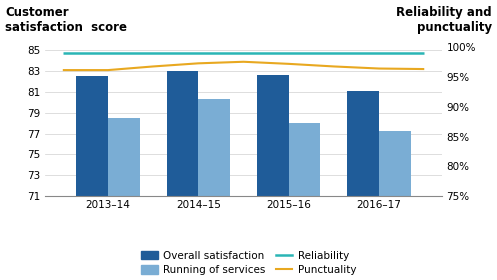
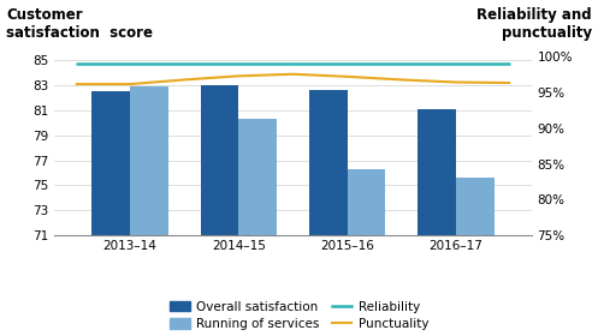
Running of services/2013–14: 78.5 -> 82.9
Running of services/2015–16: 78.0 -> 76.3
Running of services/2016–17: 77.2 -> 75.6
